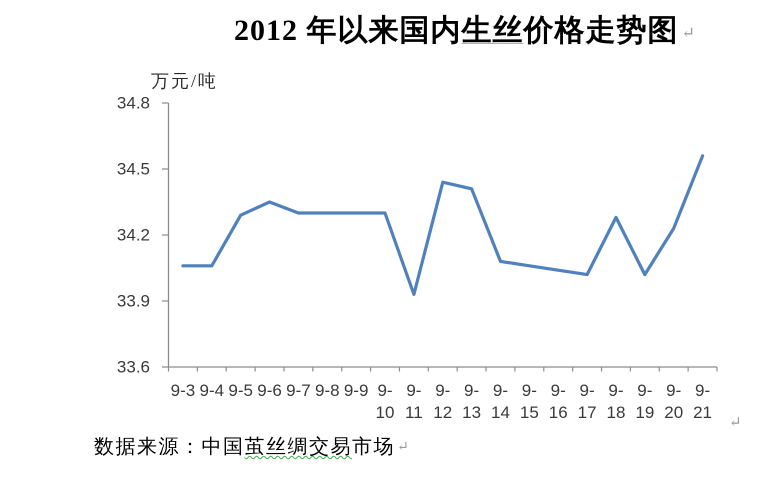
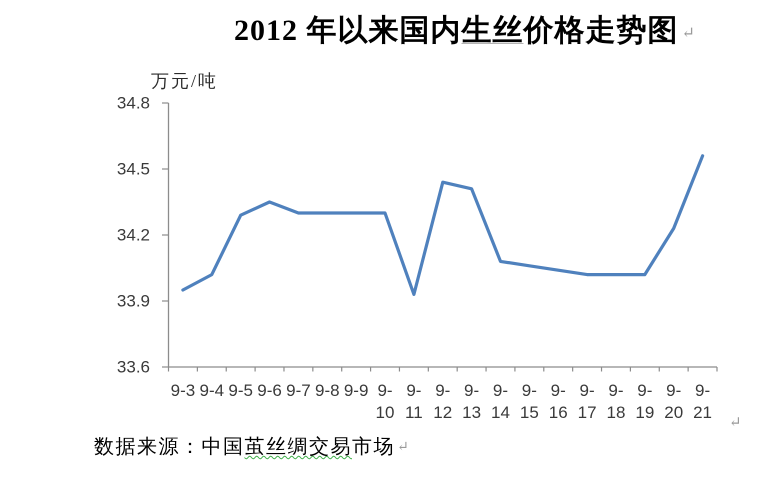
9-3: 34.06 -> 33.95
9-4: 34.06 -> 34.02
9-18: 34.28 -> 34.02
